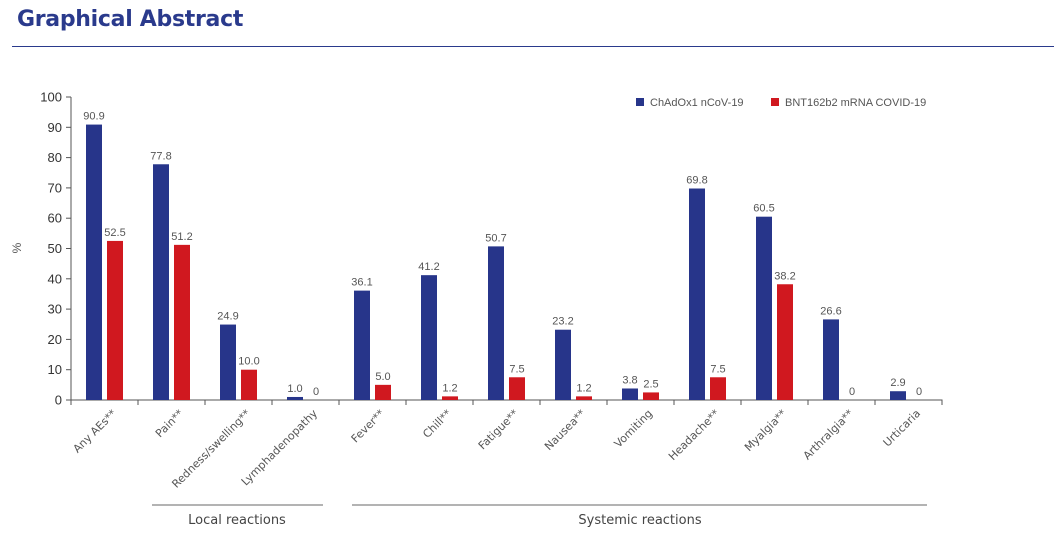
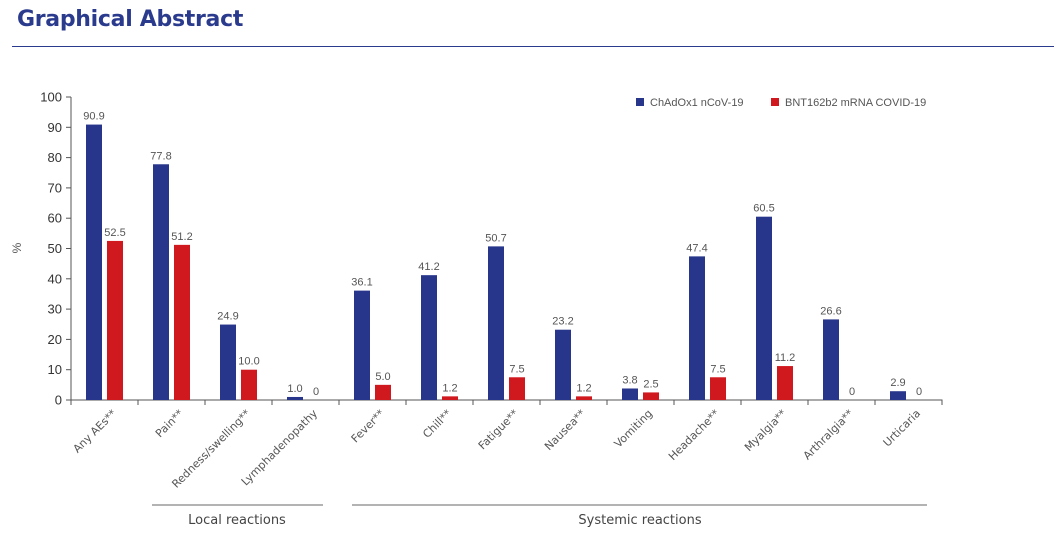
ChAdOx1 nCoV-19/Headache**: 69.8 -> 47.4
BNT162b2 mRNA COVID-19/Myalgia**: 38.2 -> 11.2
